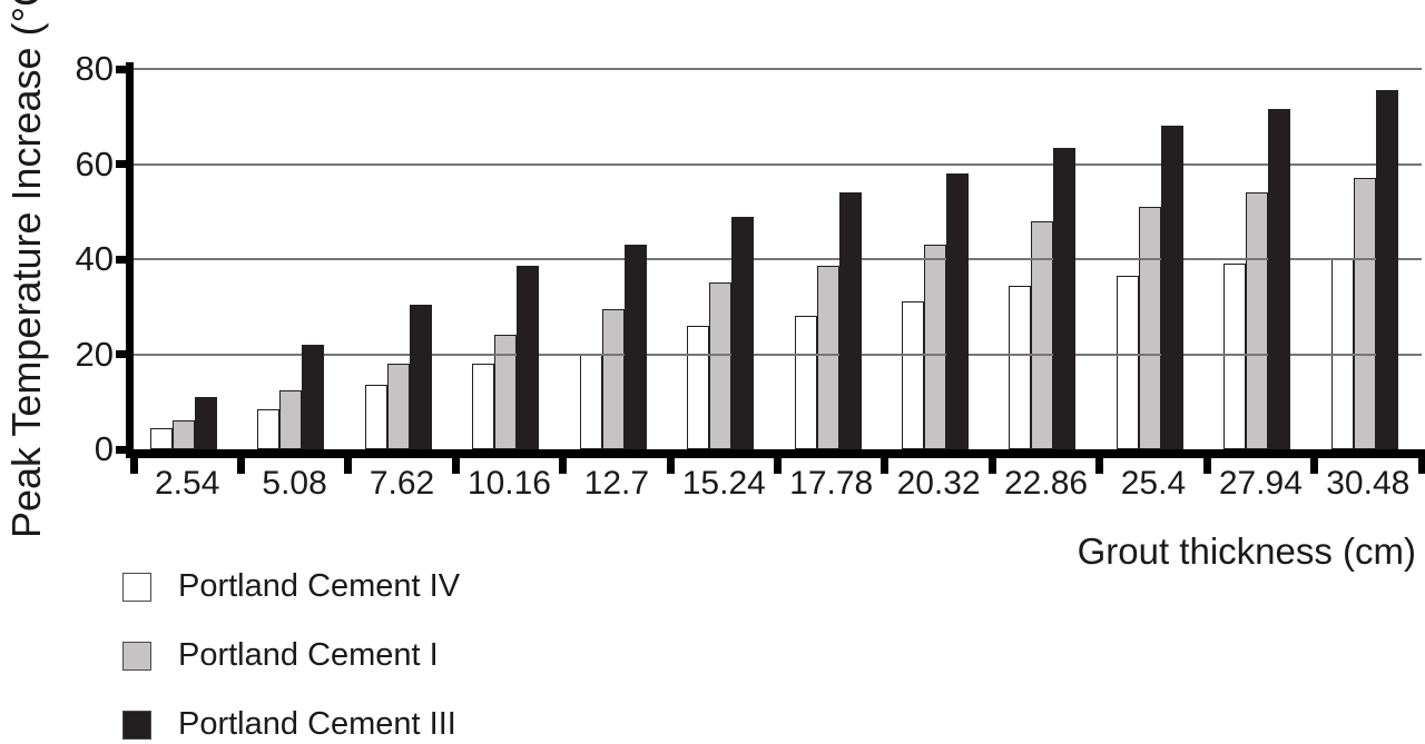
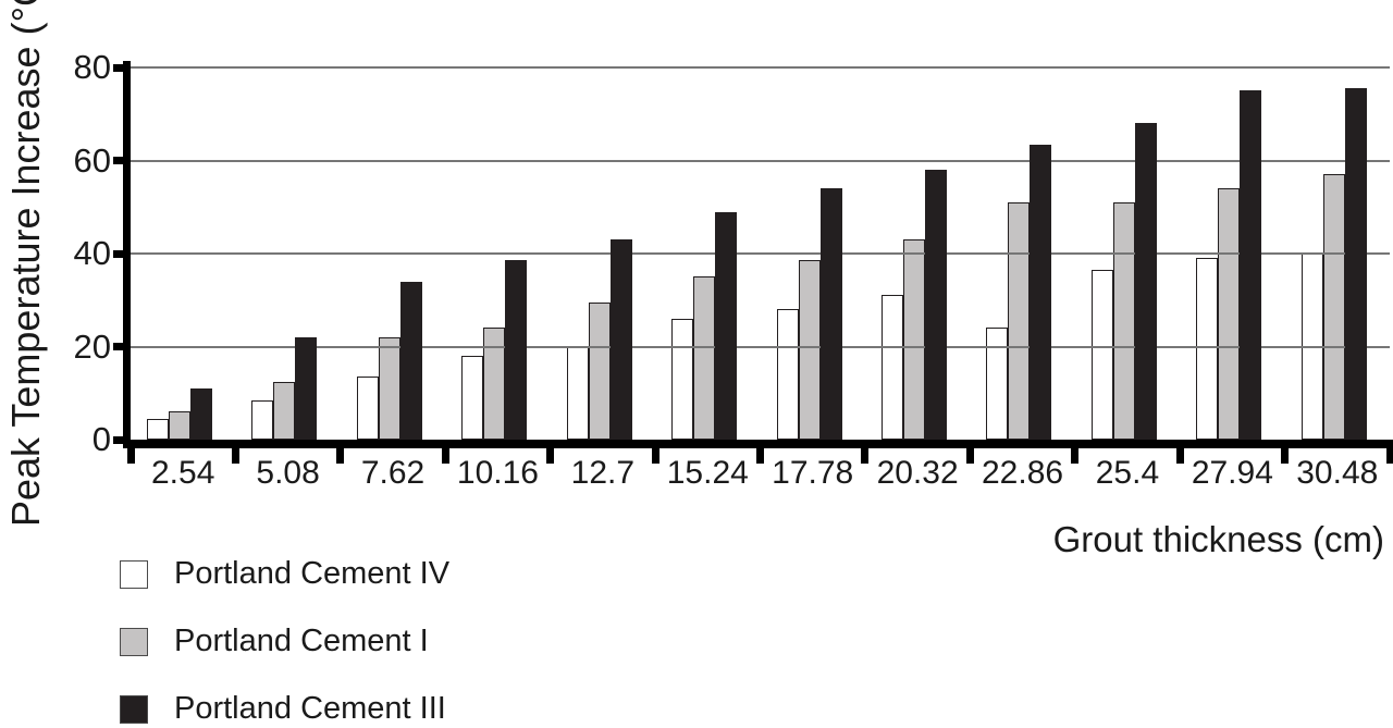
Portland Cement I/7.62: 18 -> 22
Portland Cement III/7.62: 30 -> 34
Portland Cement IV/22.86: 34 -> 24
Portland Cement I/22.86: 48 -> 51
Portland Cement III/27.94: 72 -> 75
